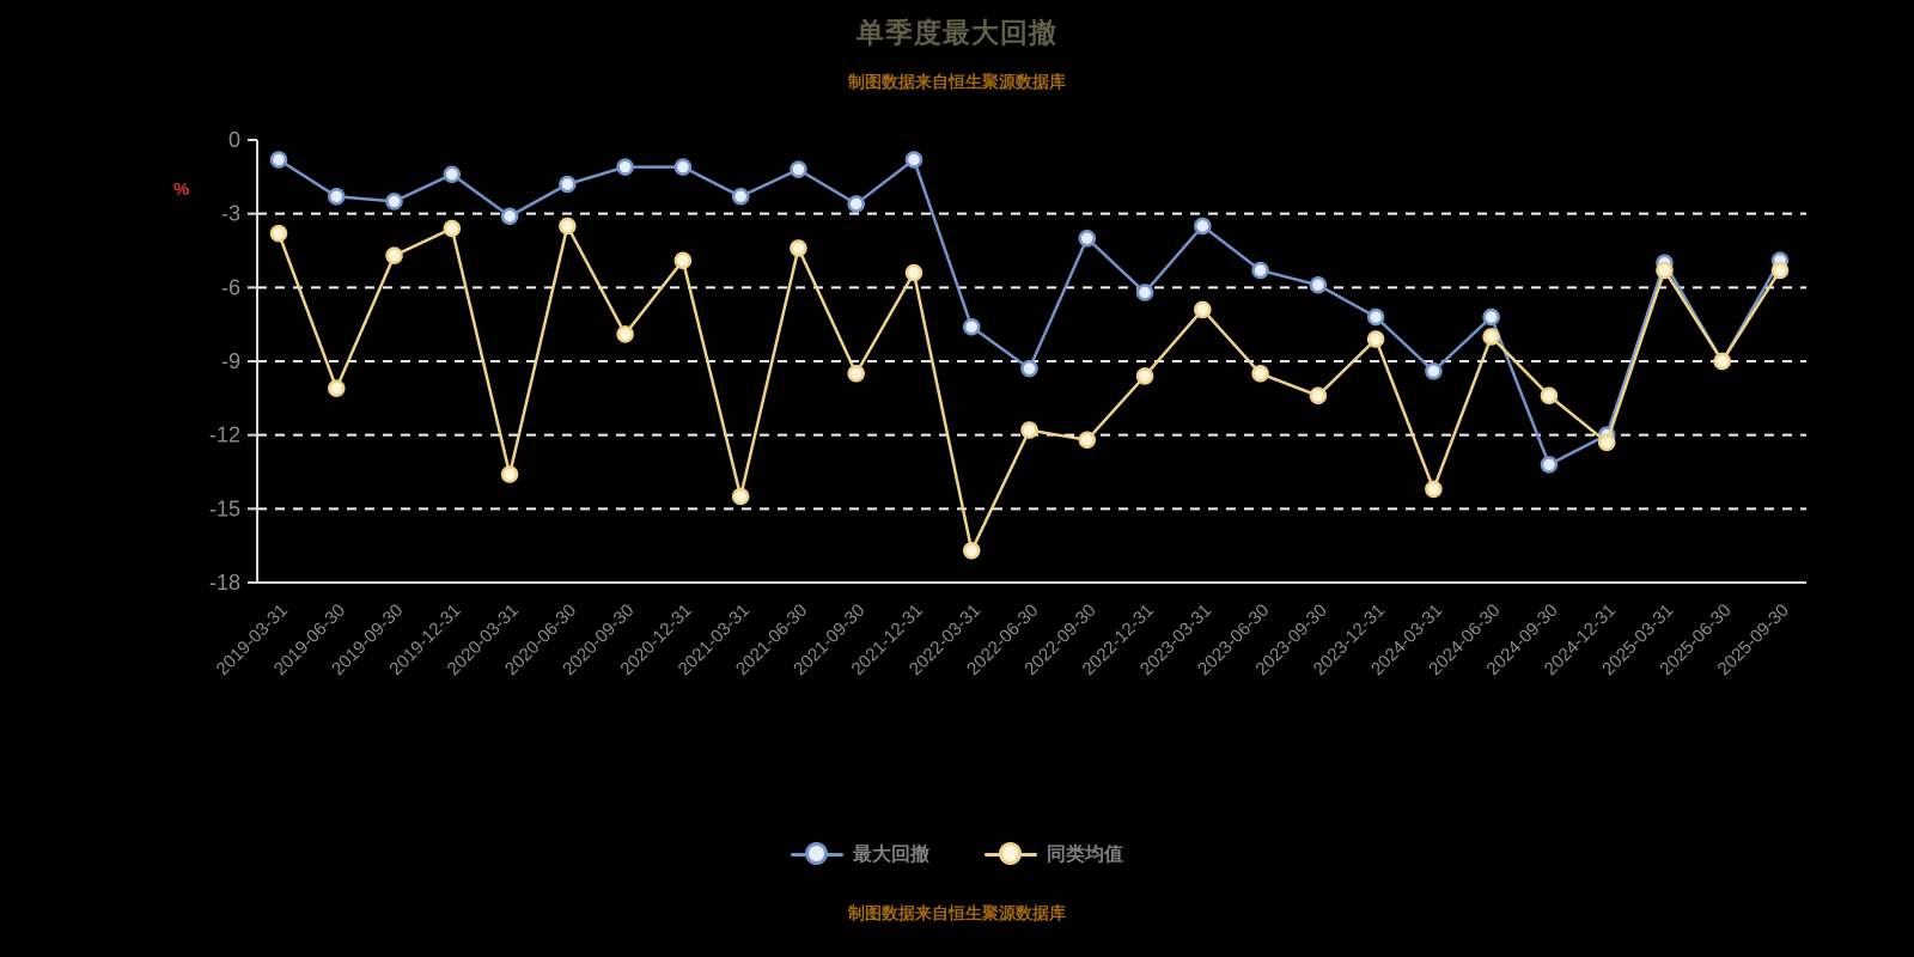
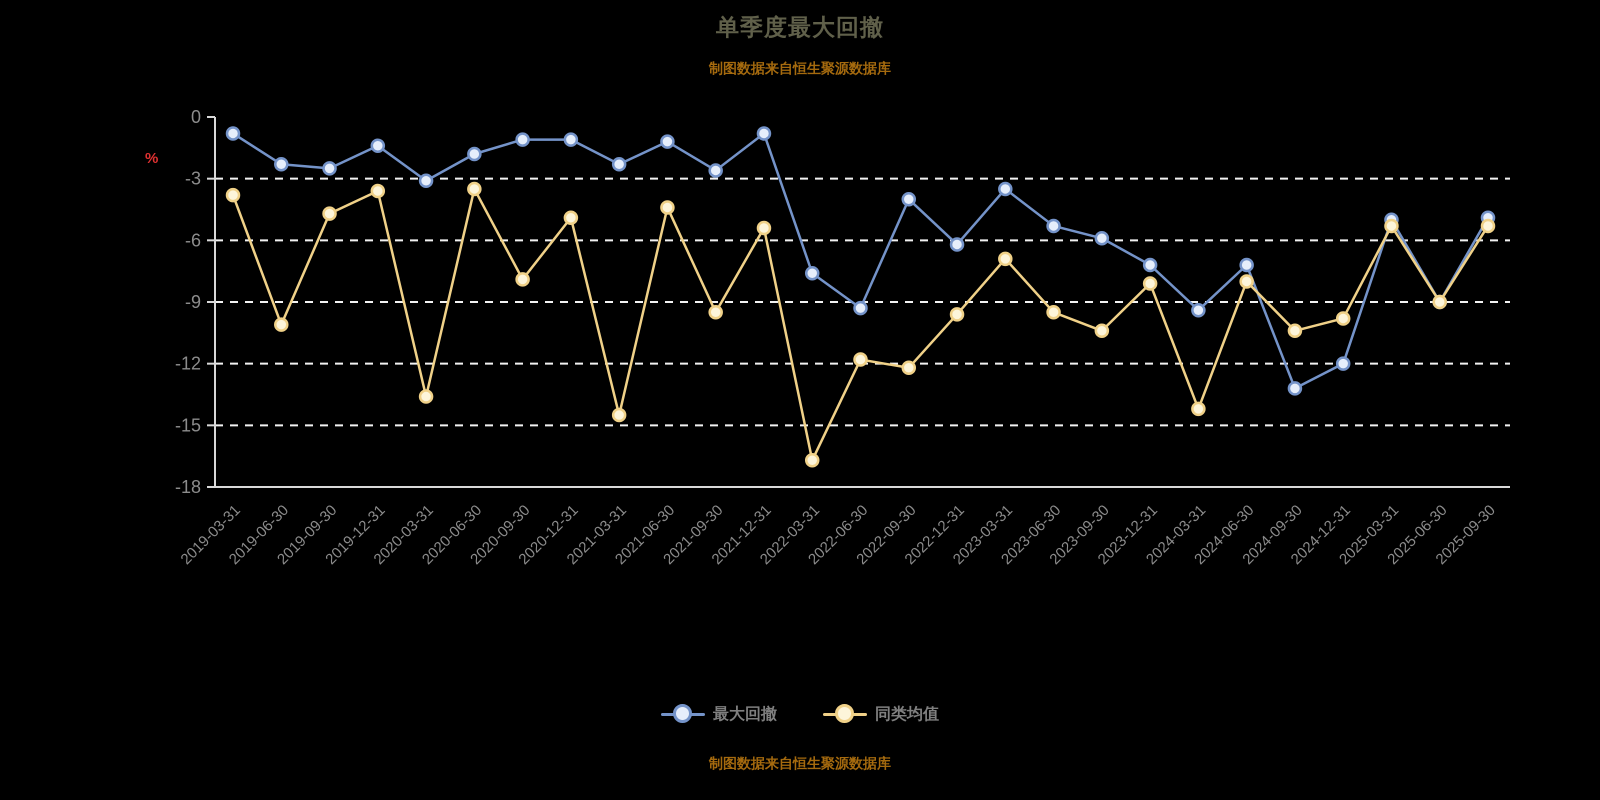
同类均值/2024-12-31: -12.3 -> -9.8
